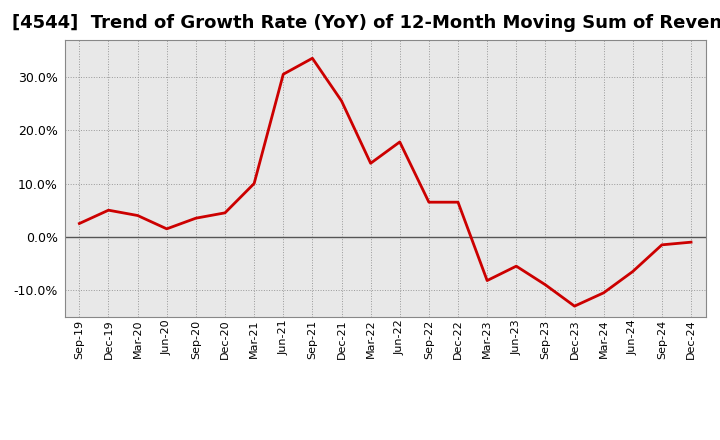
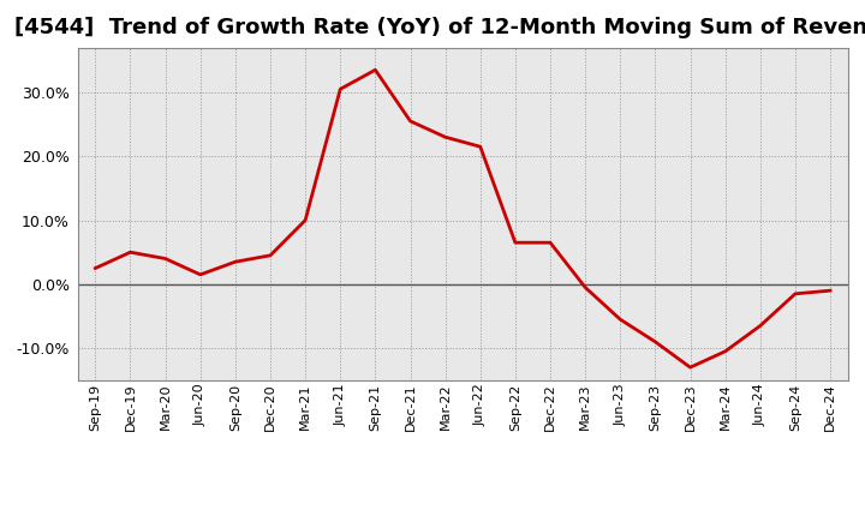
Mar-22: 13.8% -> 23.0%
Jun-22: 17.8% -> 21.5%
Mar-23: -8.2% -> -0.5%
